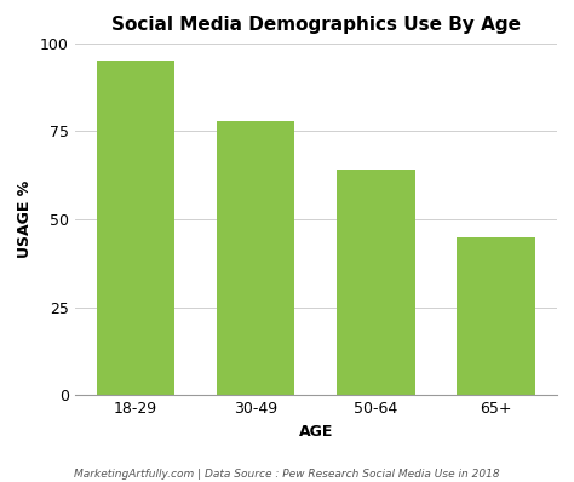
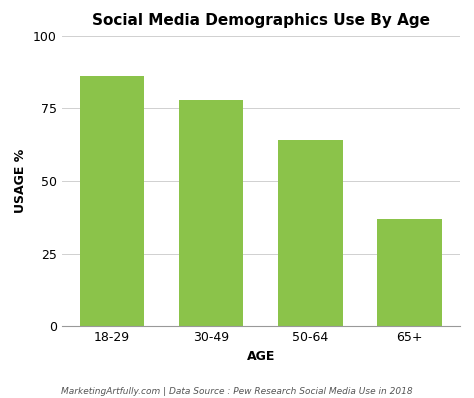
18-29: 95 -> 86
65+: 45 -> 37
